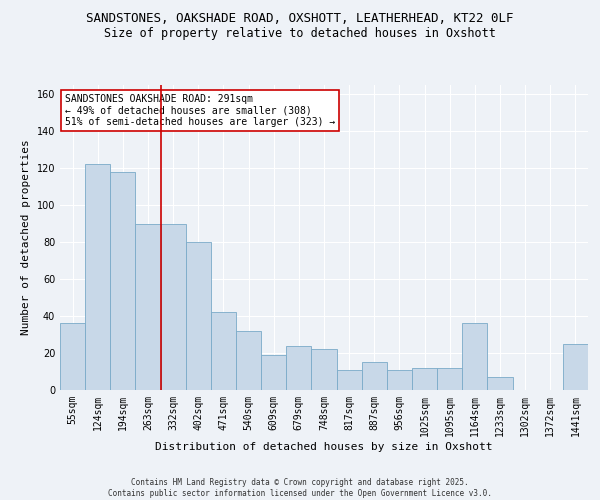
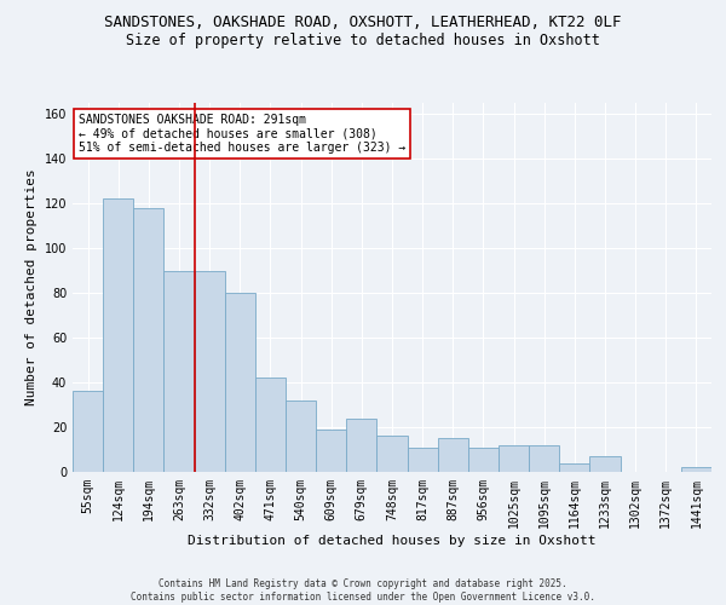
748sqm: 22 -> 16
1164sqm: 36 -> 4
1441sqm: 25 -> 2
